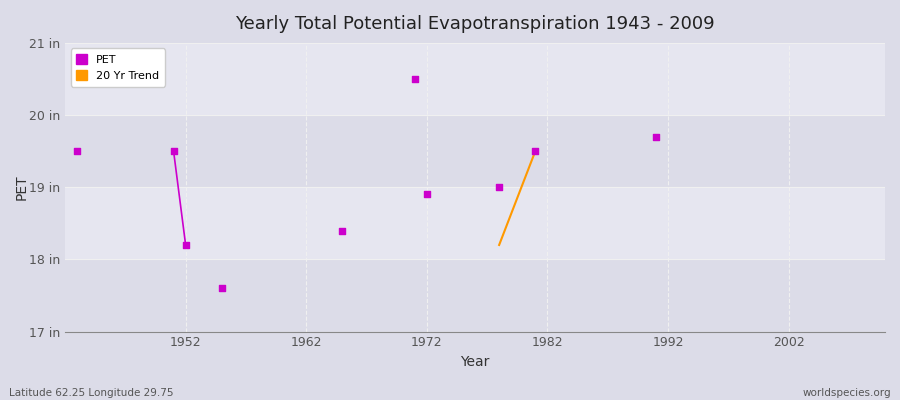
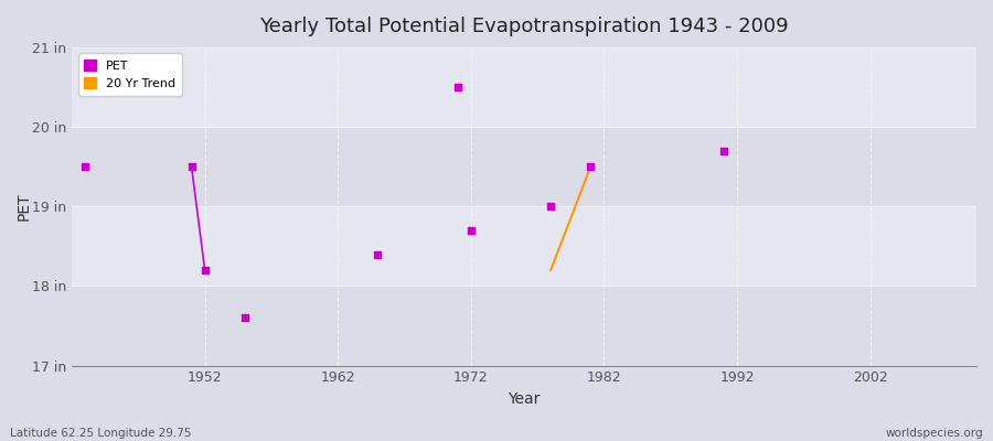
1972: 18.9 in -> 18.7 in
